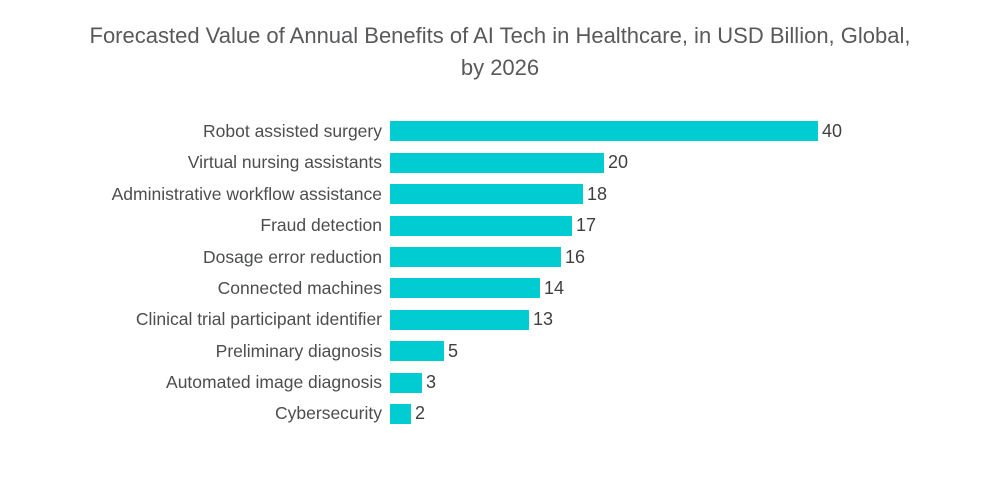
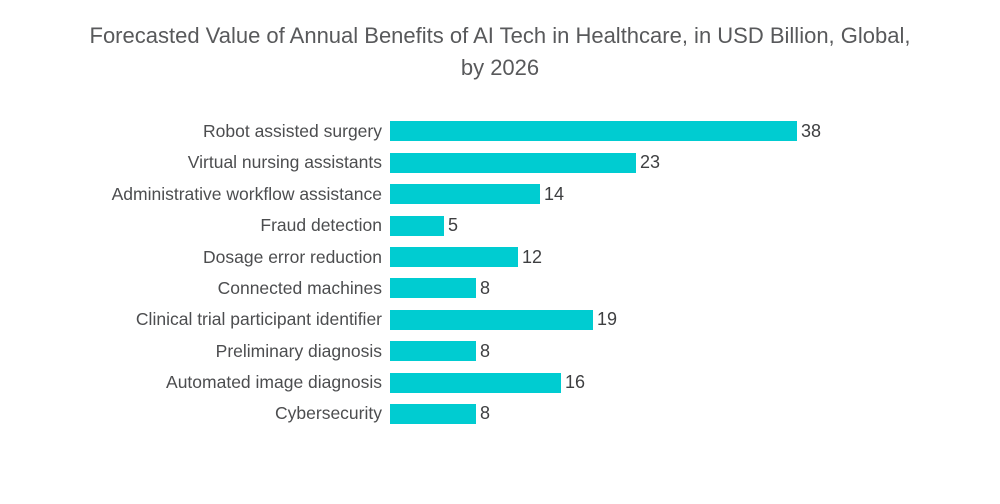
Robot assisted surgery: 40 -> 38
Virtual nursing assistants: 20 -> 23
Administrative workflow assistance: 18 -> 14
Fraud detection: 17 -> 5
Dosage error reduction: 16 -> 12
Connected machines: 14 -> 8
Clinical trial participant identifier: 13 -> 19
Preliminary diagnosis: 5 -> 8
Automated image diagnosis: 3 -> 16
Cybersecurity: 2 -> 8
